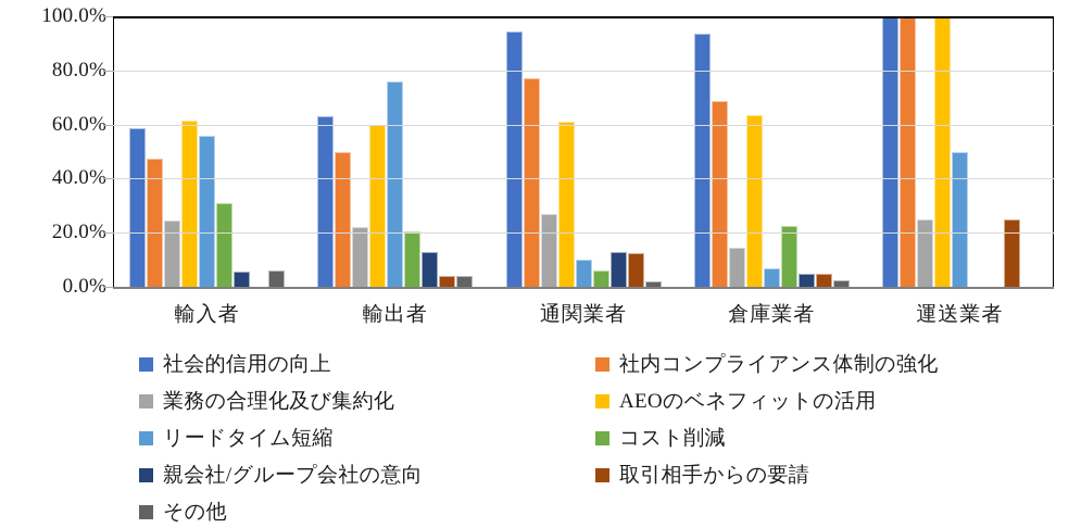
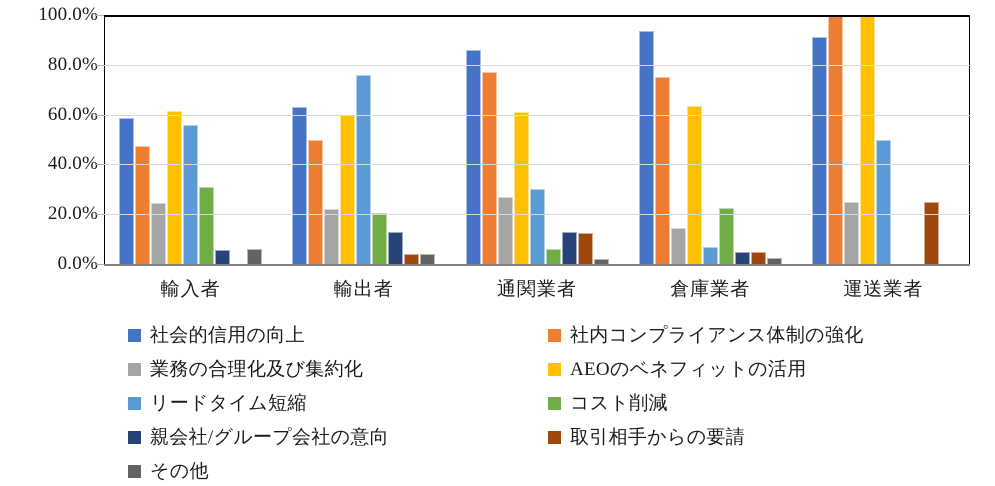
社会的信用の向上/通関業者: 94% -> 86%
リードタイム短縮/通関業者: 10% -> 30%
社内コンプライアンス体制の強化/倉庫業者: 68% -> 75%
社会的信用の向上/運送業者: 100% -> 91%
